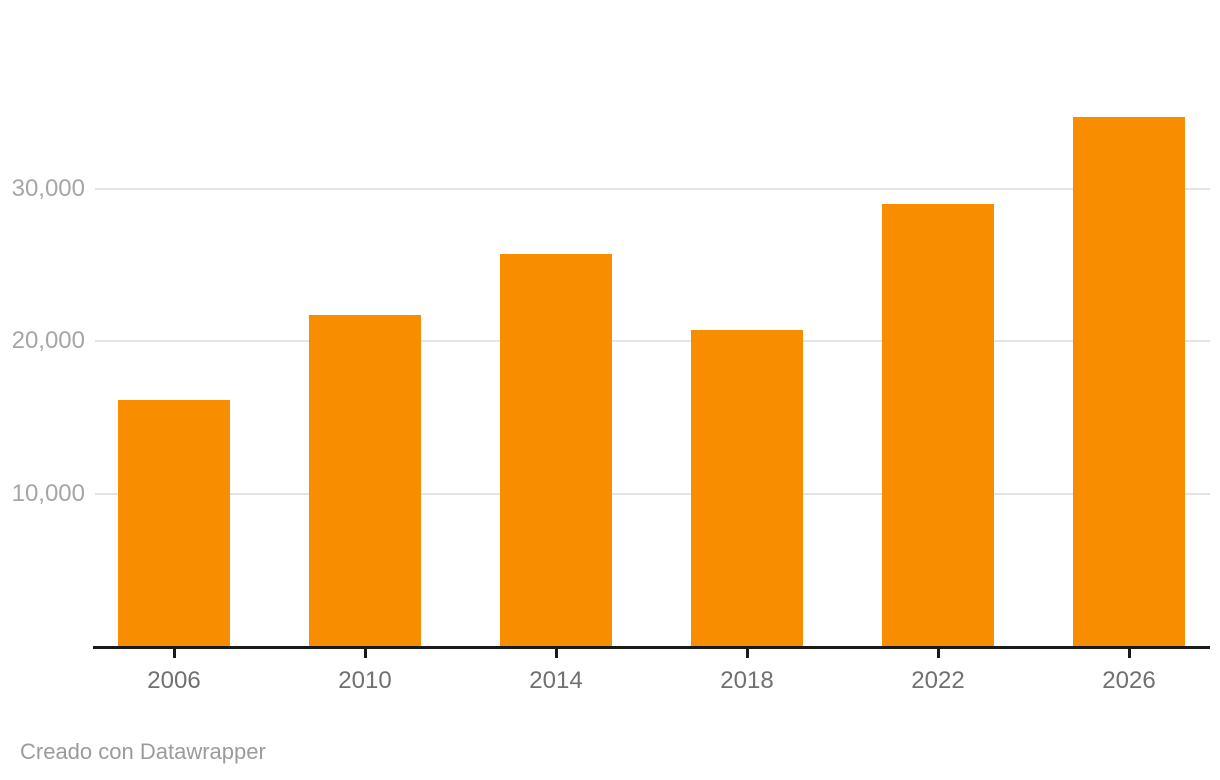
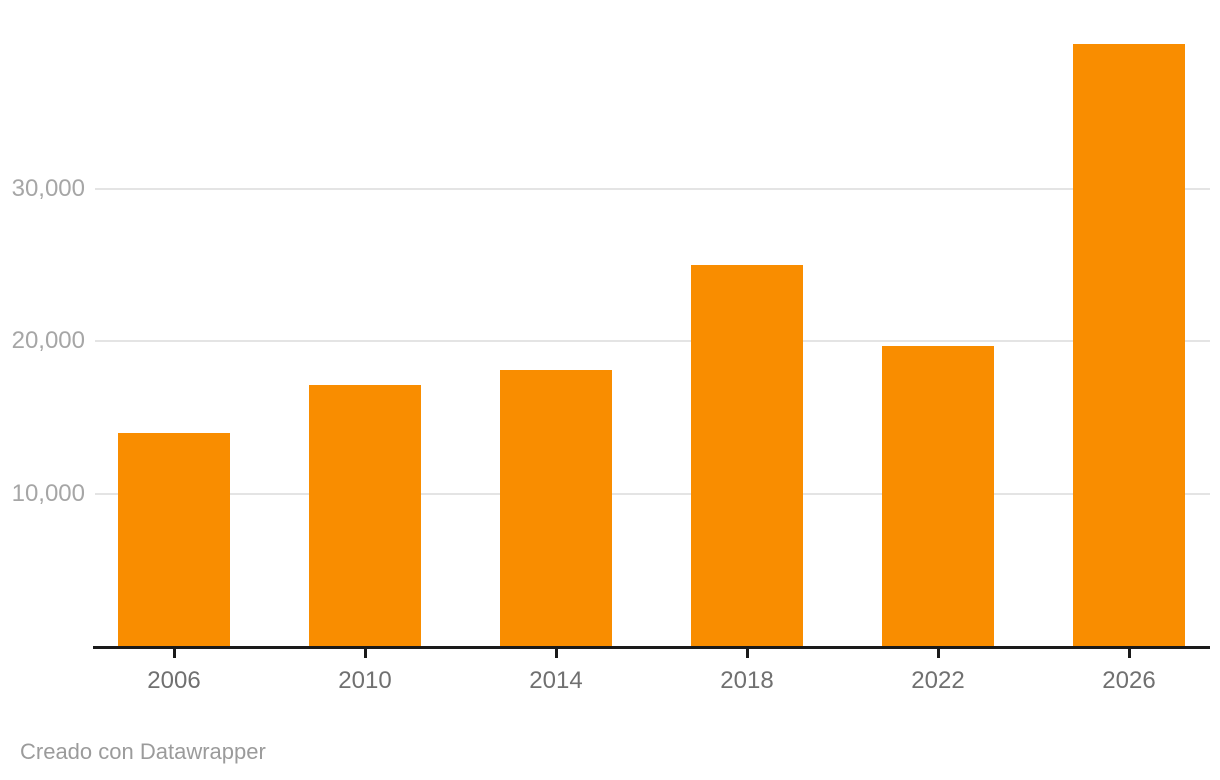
2006: 16100 -> 14000
2010: 21700 -> 17100
2014: 25700 -> 18100
2018: 20700 -> 25000
2022: 29000 -> 19700
2026: 34700 -> 39500
